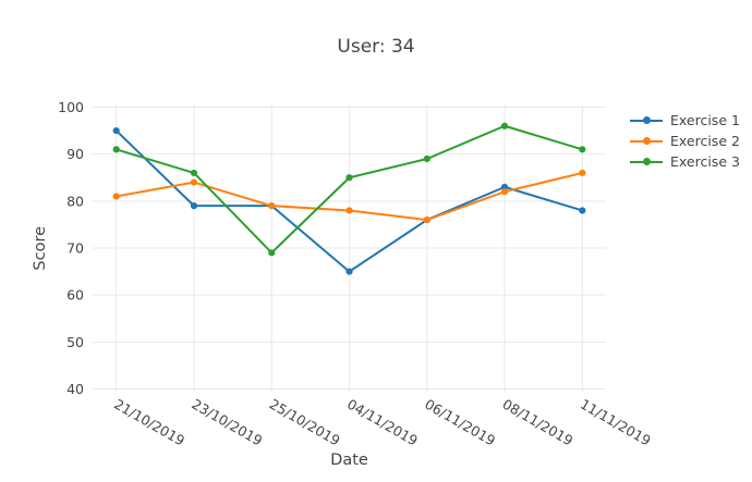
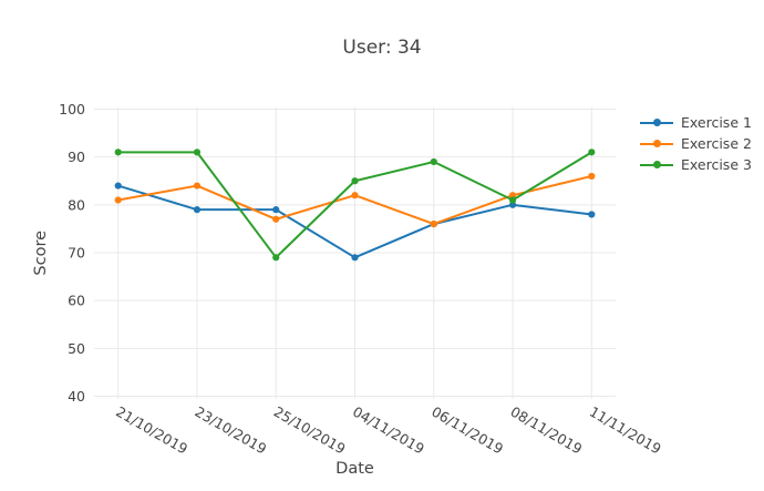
Exercise 1/21/10/2019: 95 -> 84
Exercise 3/23/10/2019: 86 -> 91
Exercise 2/25/10/2019: 79 -> 77
Exercise 1/04/11/2019: 65 -> 69
Exercise 2/04/11/2019: 78 -> 82
Exercise 1/08/11/2019: 83 -> 80
Exercise 3/08/11/2019: 96 -> 81
